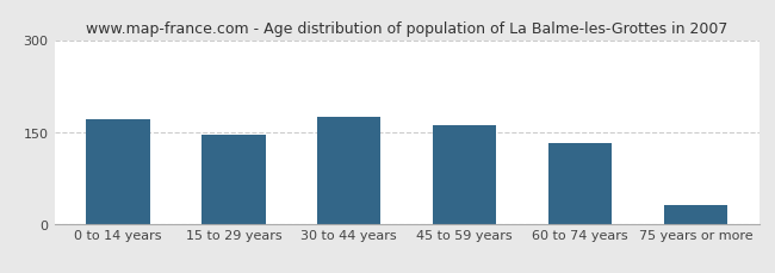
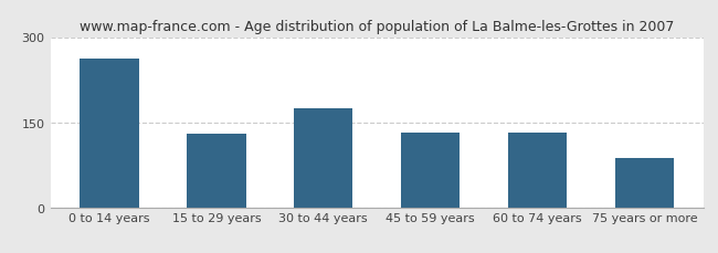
0 to 14 years: 170 -> 262
15 to 29 years: 145 -> 130
45 to 59 years: 160 -> 132
75 years or more: 30 -> 86
